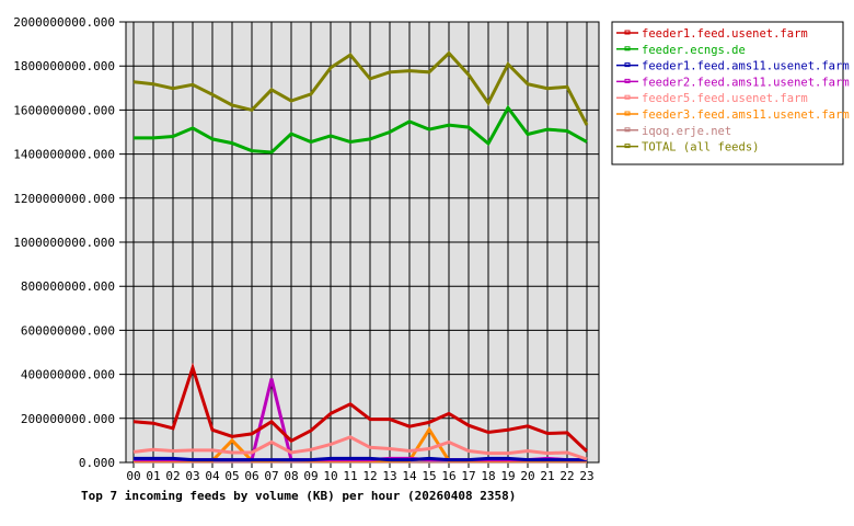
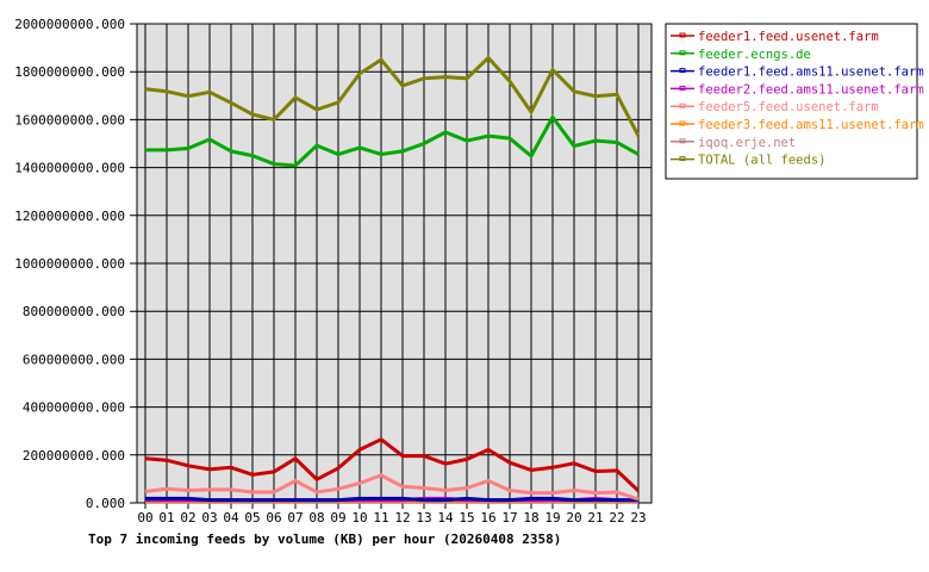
feeder1.feed.usenet.farm/03: 430000000 -> 140000000
feeder3.feed.ams11.usenet.farm/05: 100000000 -> 10000000
feeder2.feed.ams11.usenet.farm/07: 380000000 -> 10000000
feeder3.feed.ams11.usenet.farm/15: 150000000 -> 10000000
